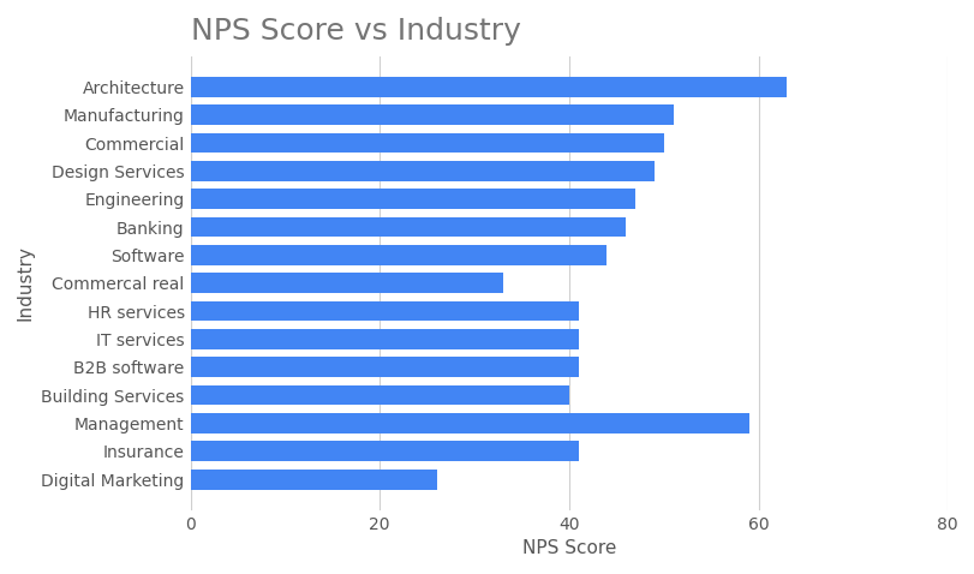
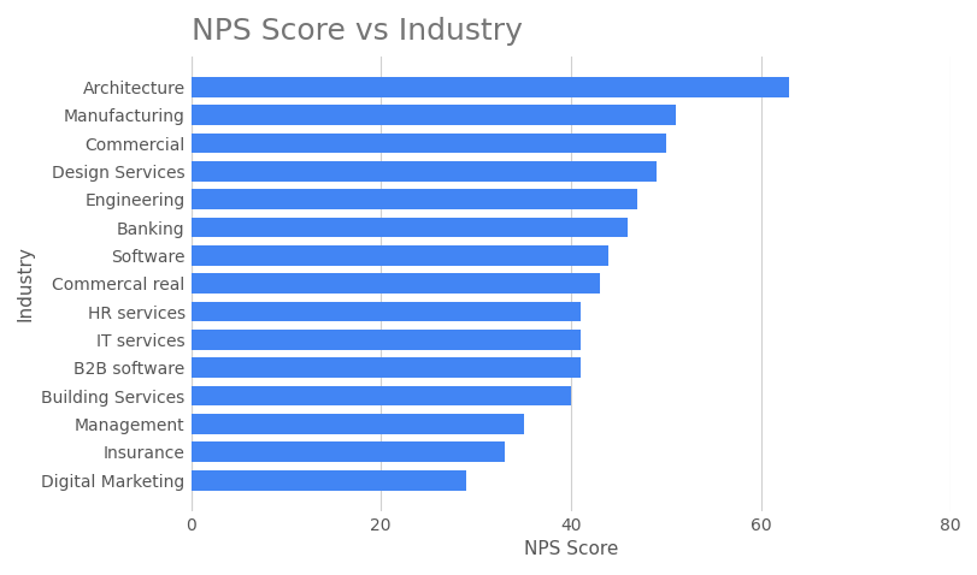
Commercal real: 33 -> 43
Management: 59 -> 35
Insurance: 41 -> 33
Digital Marketing: 26 -> 29
